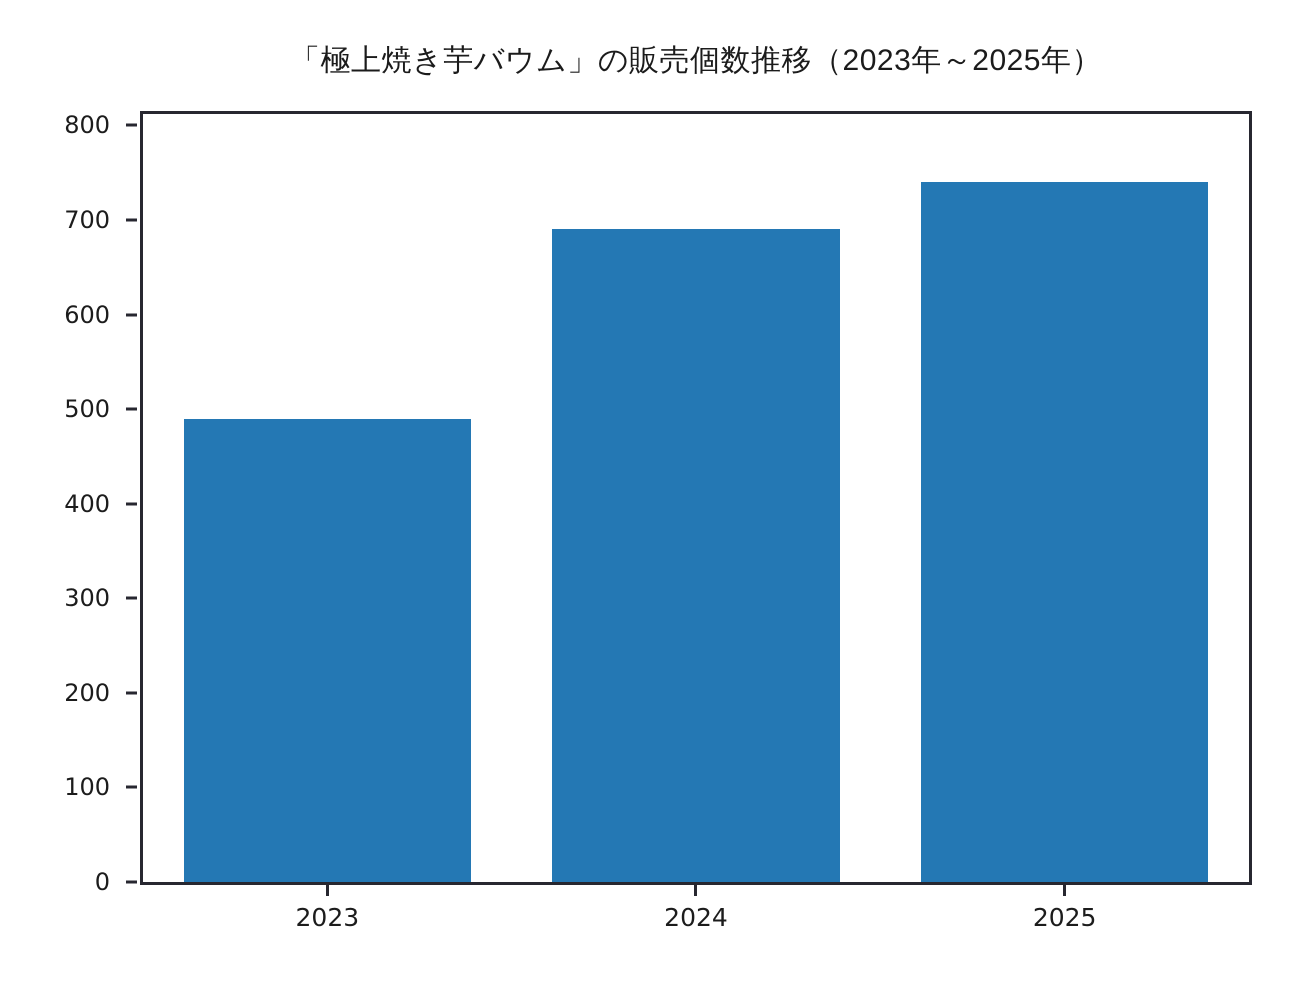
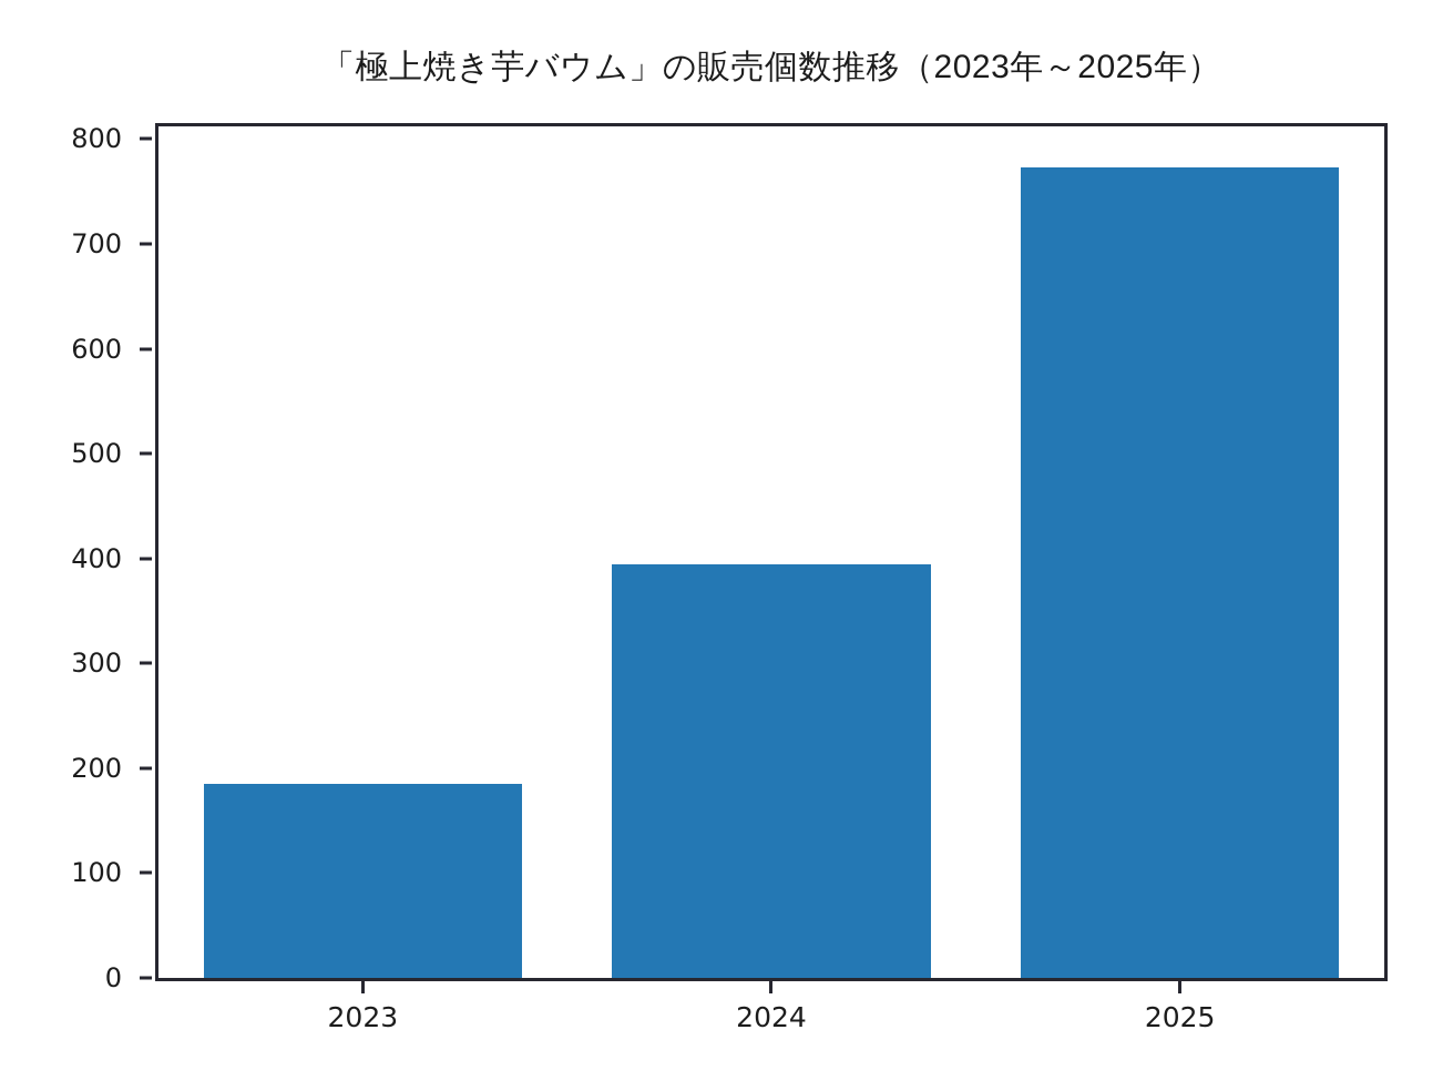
2023: 490 -> 180
2024: 690 -> 390
2025: 740 -> 770
